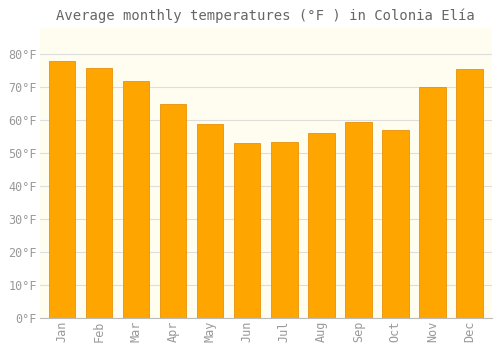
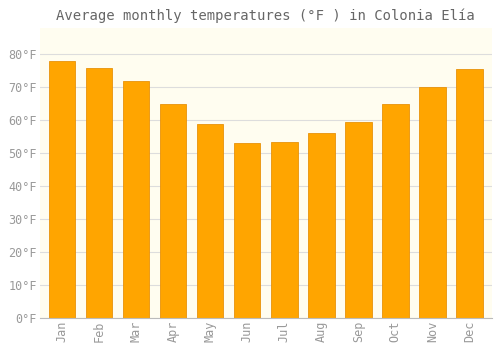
Oct: 57.0°F -> 65.0°F
